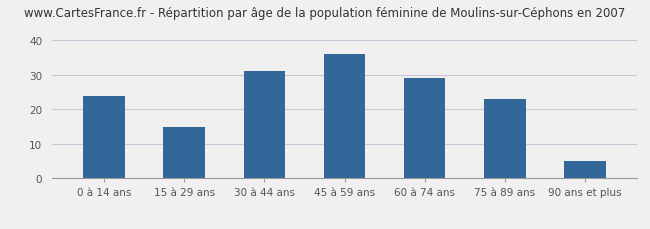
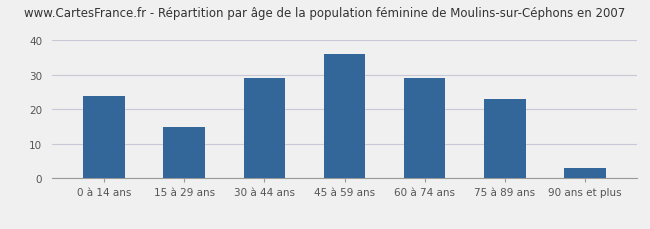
30 à 44 ans: 31 -> 29
90 ans et plus: 5 -> 3
